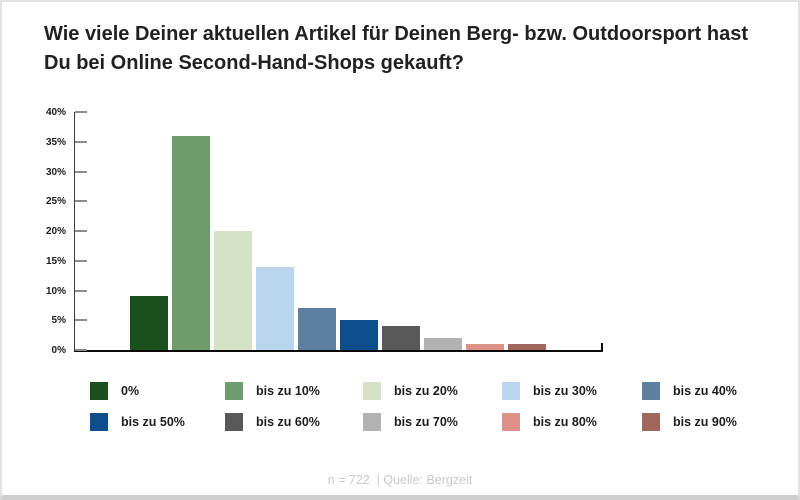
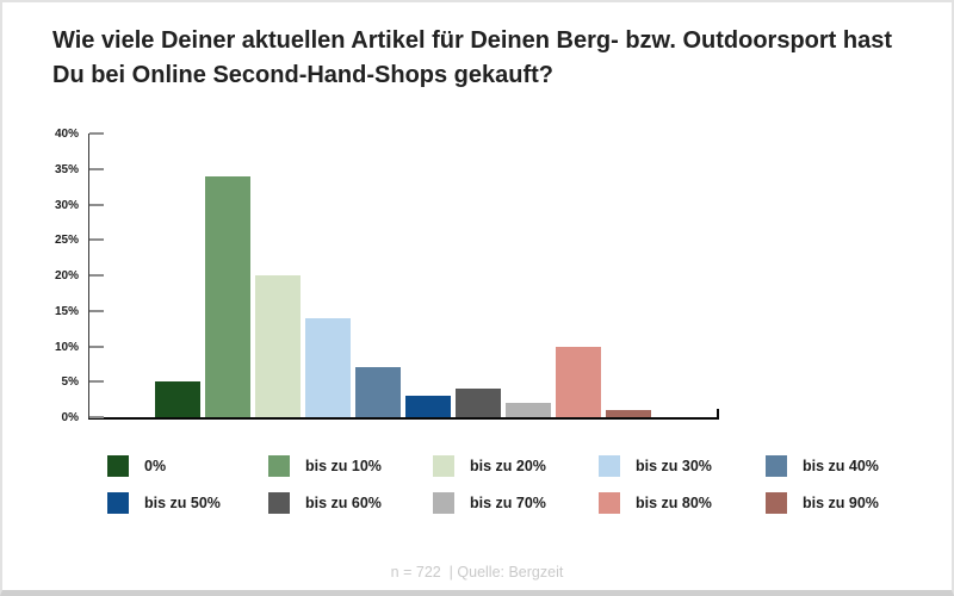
0%: 9% -> 5%
bis zu 10%: 36% -> 34%
bis zu 50%: 5% -> 3%
bis zu 80%: 1% -> 10%
